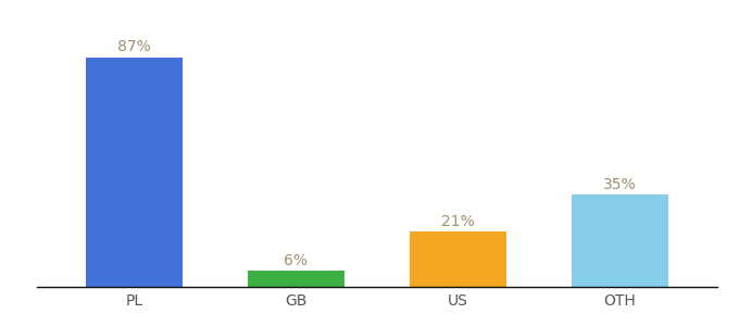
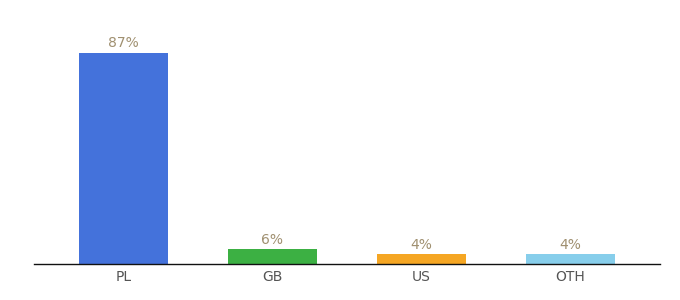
US: 21% -> 4%
OTH: 35% -> 4%
